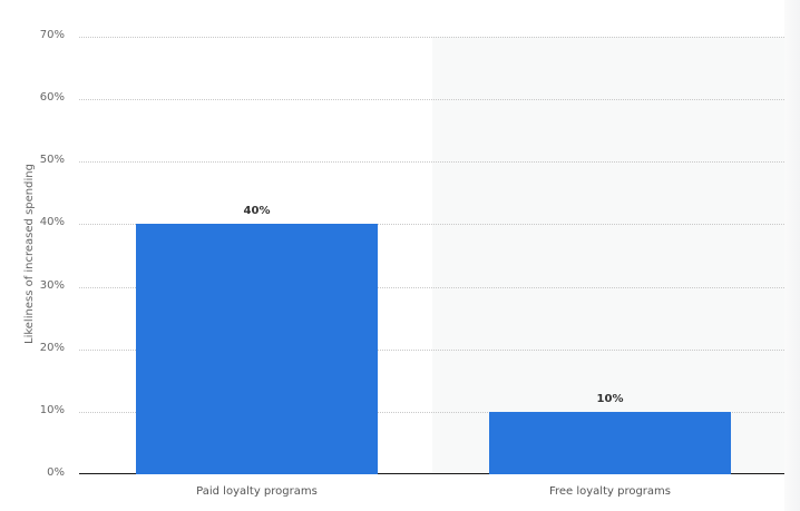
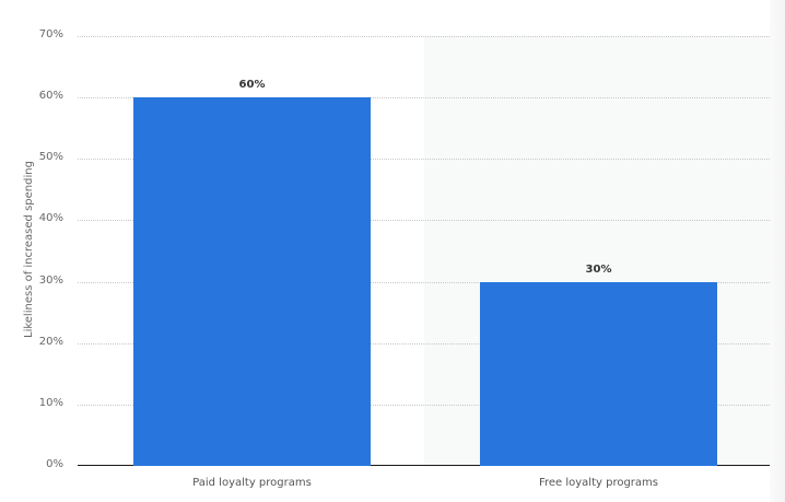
Paid loyalty programs: 40% -> 60%
Free loyalty programs: 10% -> 30%
